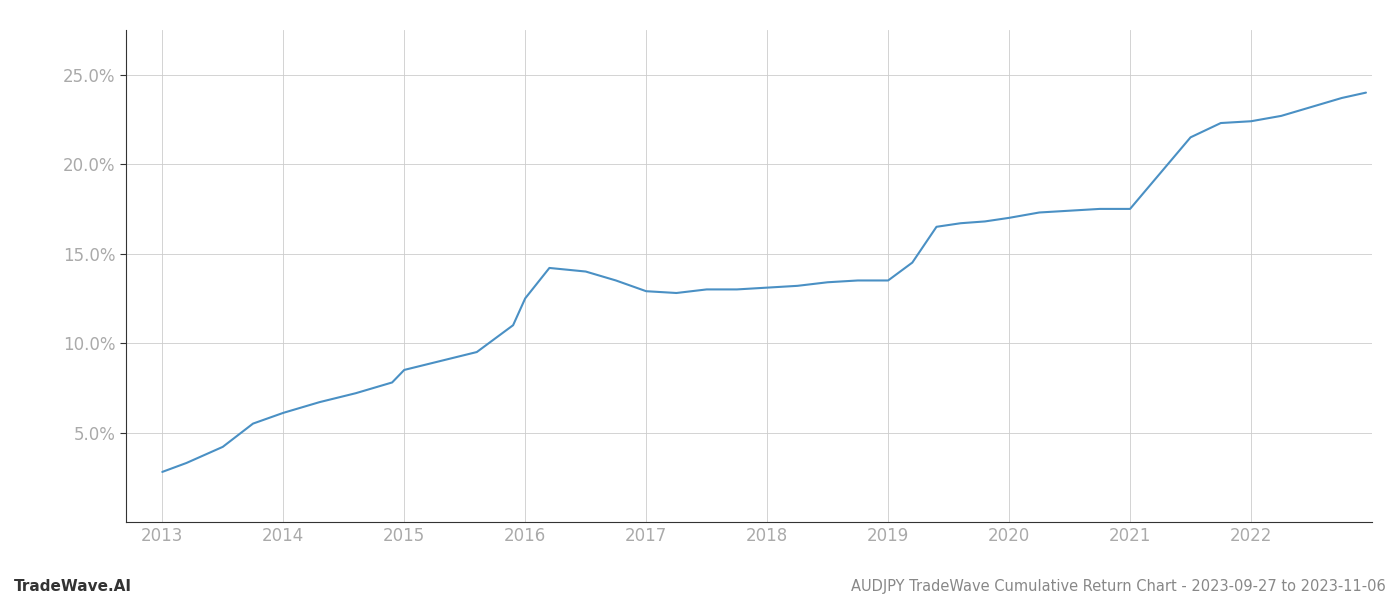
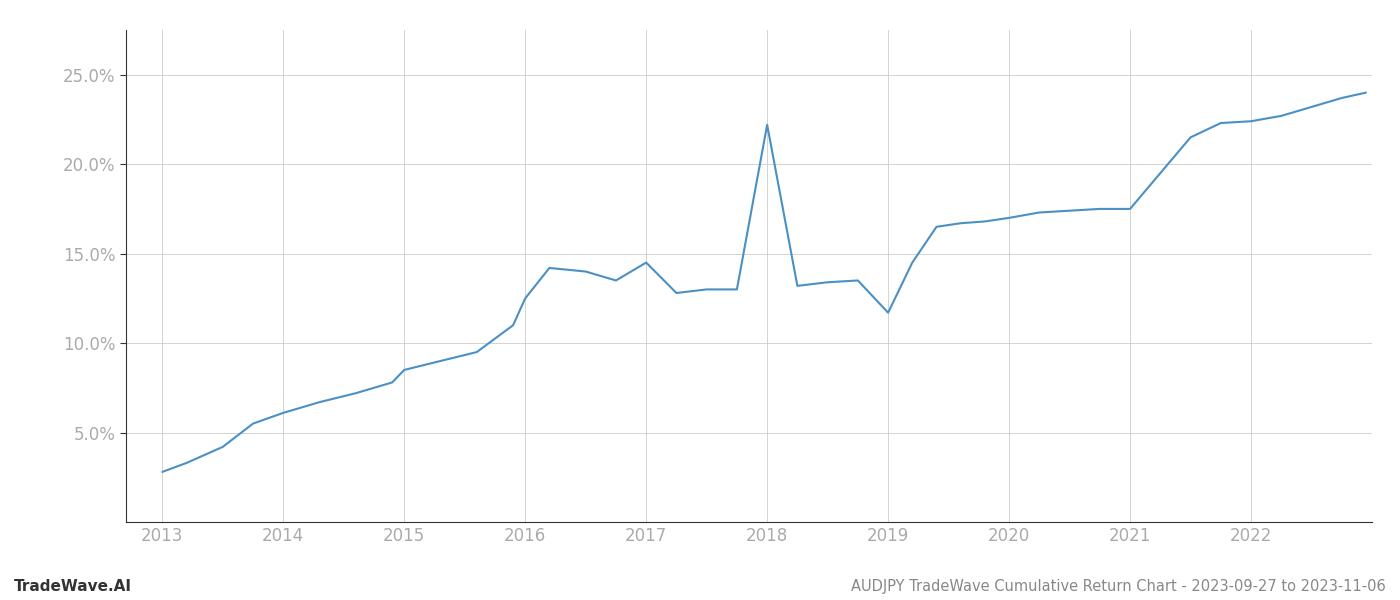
2017: 12.9% -> 14.5%
2018: 13.1% -> 22.2%
2019: 13.5% -> 11.7%
